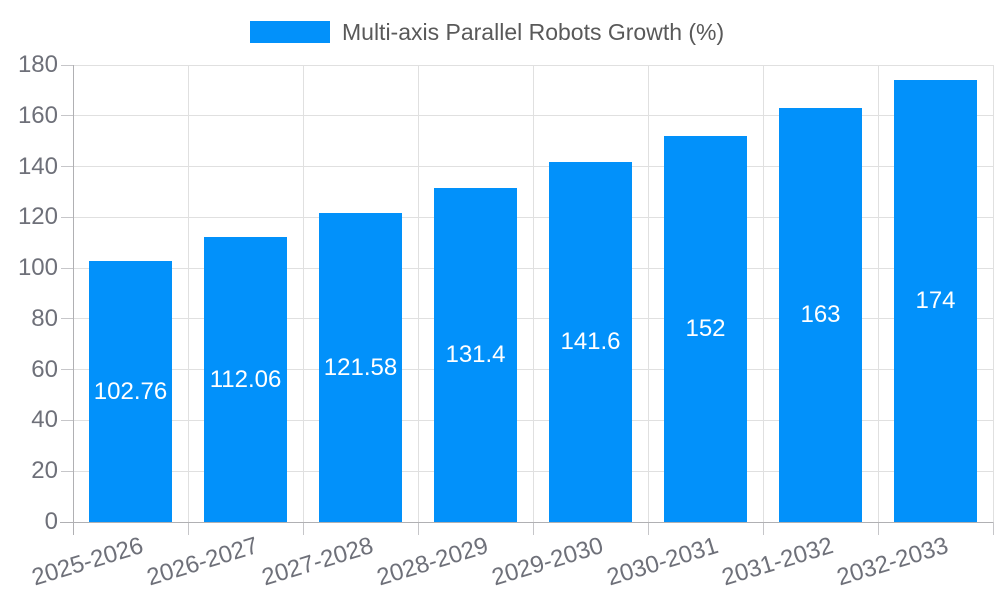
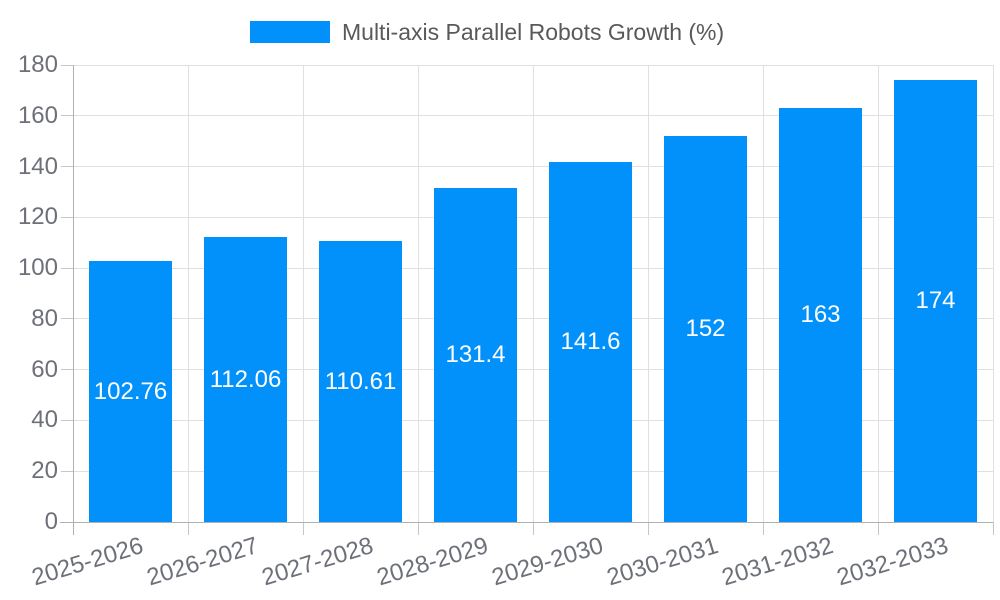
2027-2028: 121.58 -> 110.61
